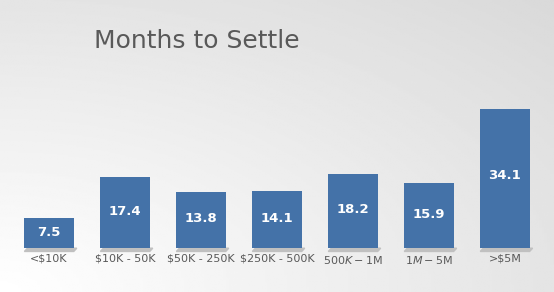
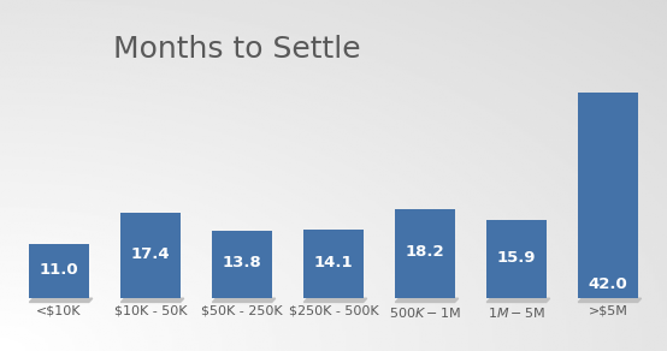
<$10K: 7.5 -> 11.0
>$5M: 34.1 -> 42.0
